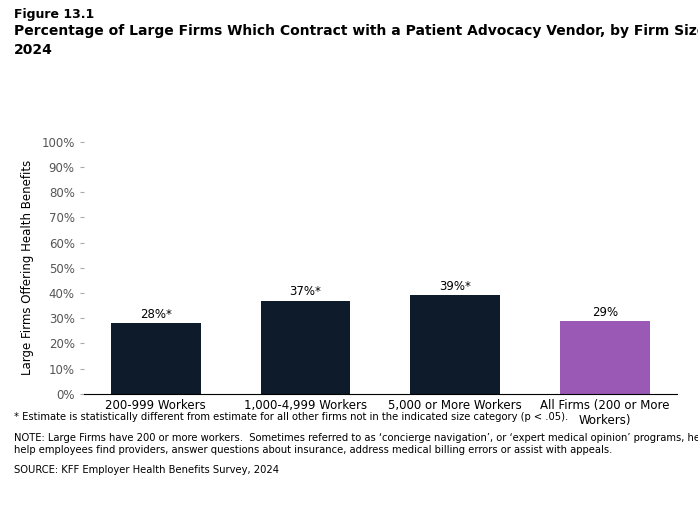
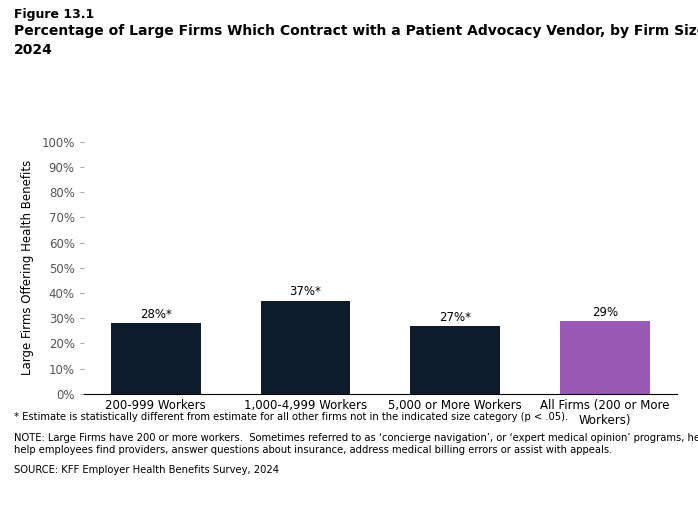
5,000 or More Workers: 39%* -> 27%*
